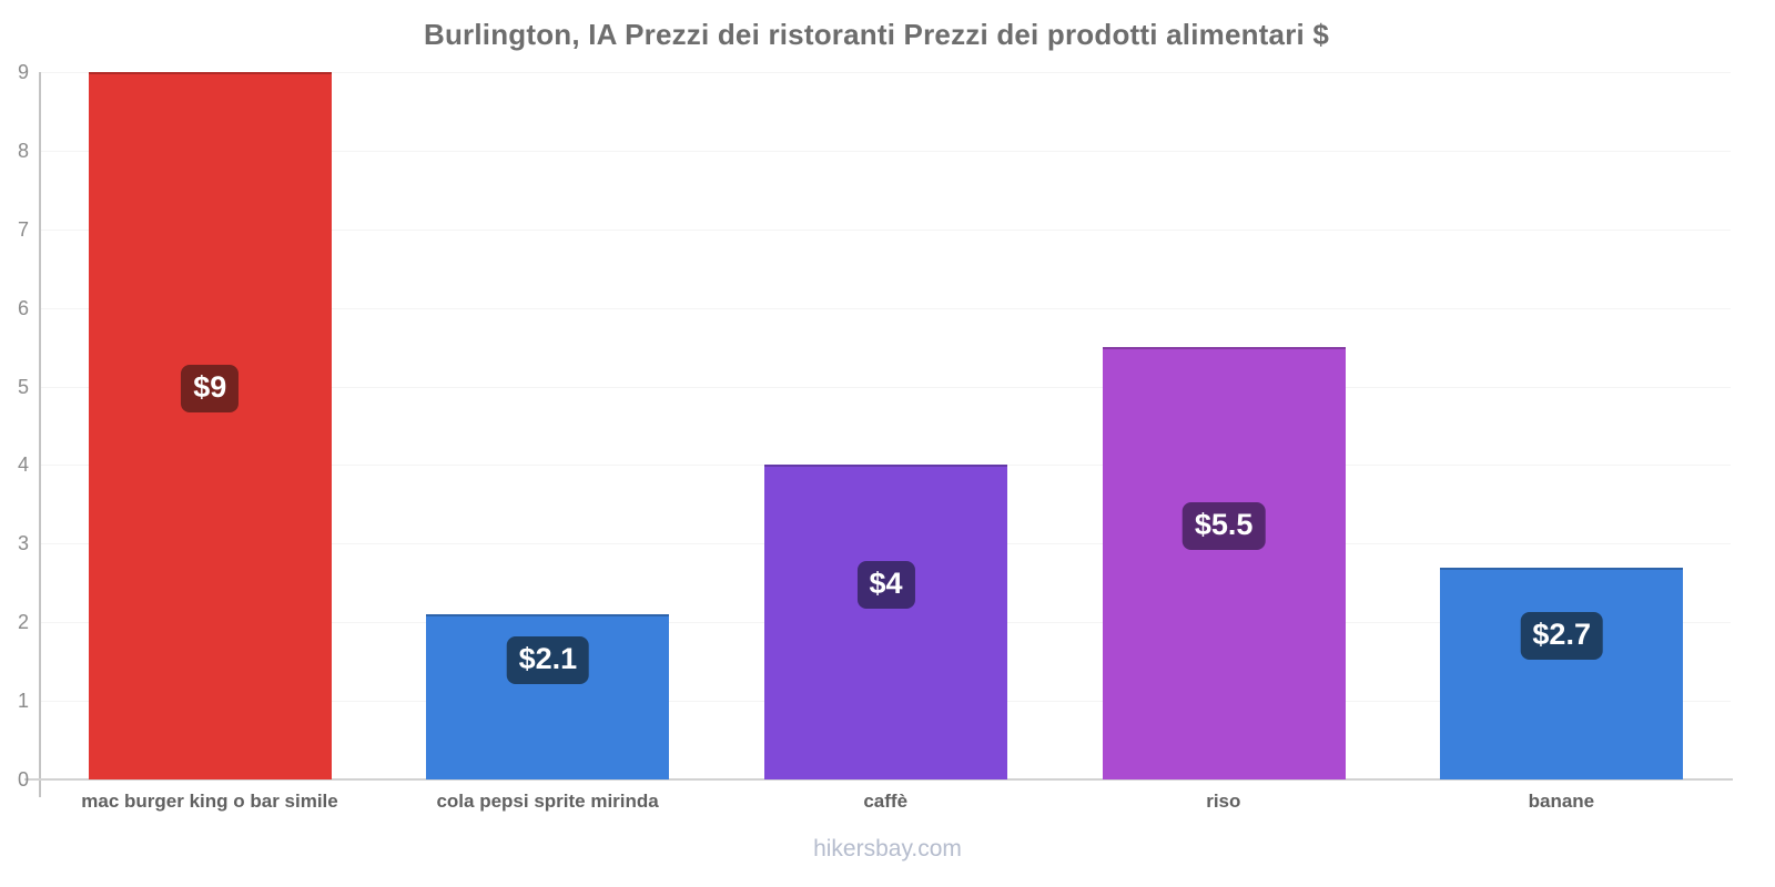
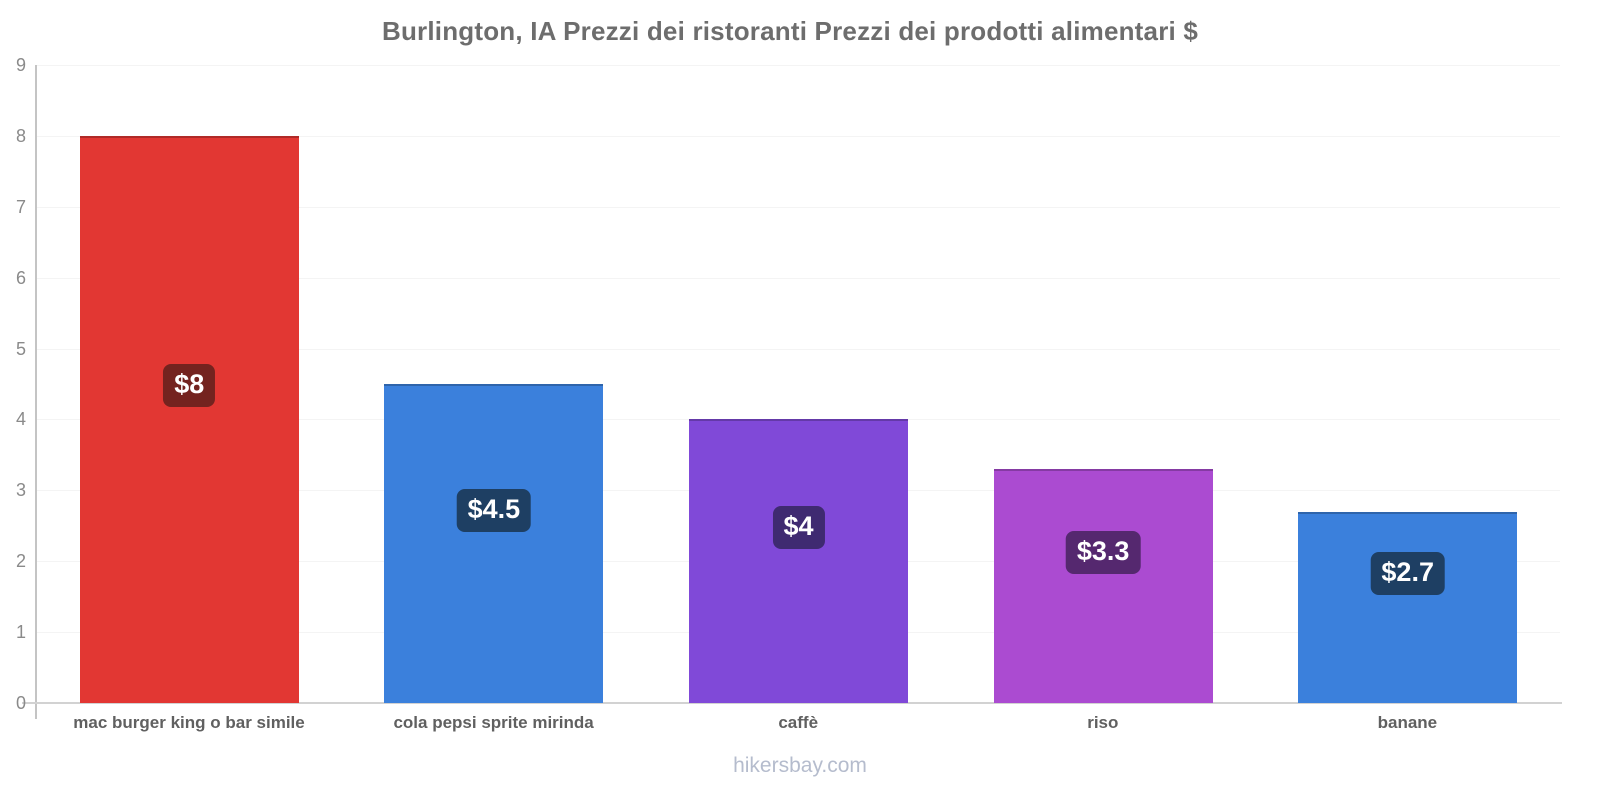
mac burger king o bar simile: $9 -> $8
cola pepsi sprite mirinda: $2.1 -> $4.5
riso: $5.5 -> $3.3
